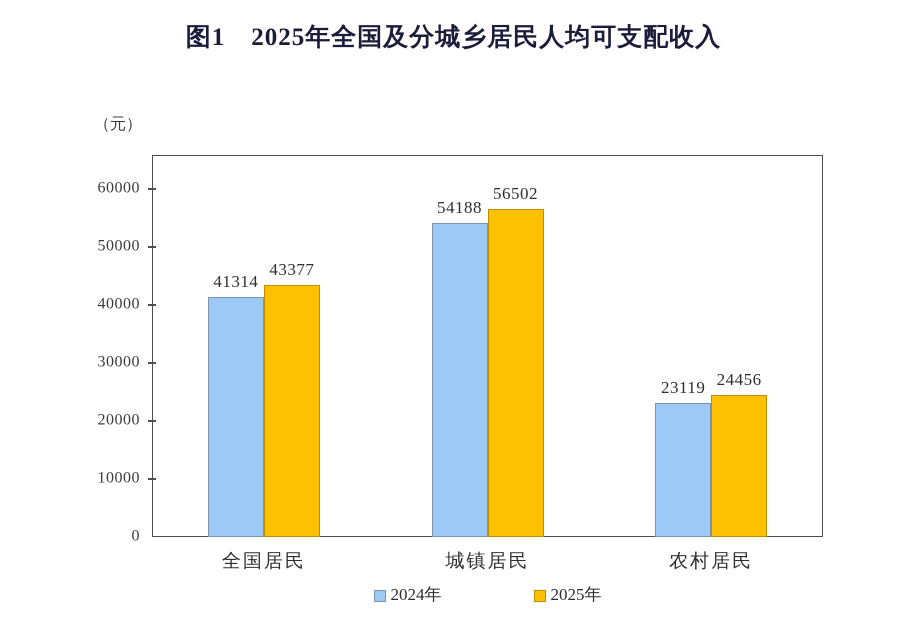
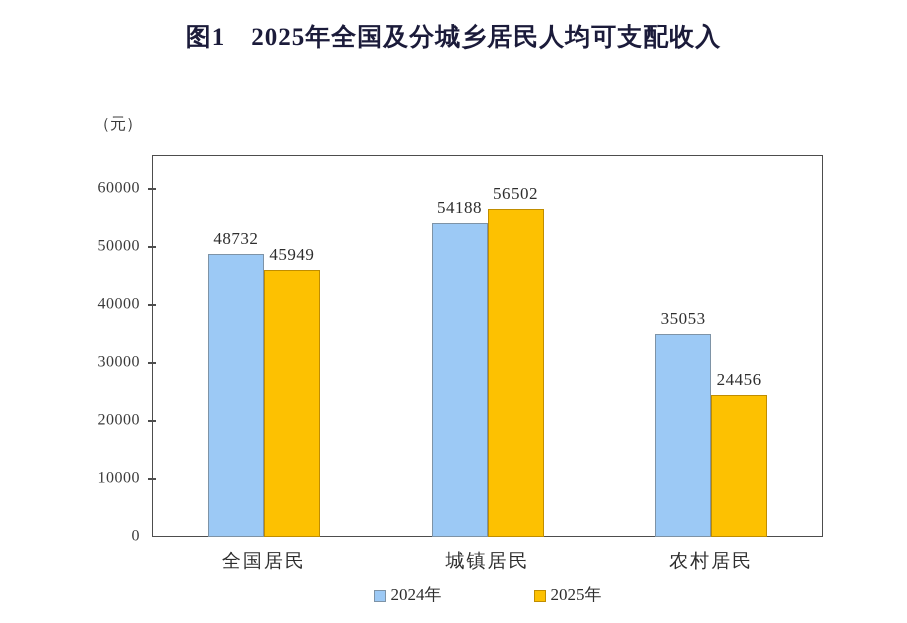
2024年/全国居民: 41314 -> 48732
2025年/全国居民: 43377 -> 45949
2024年/农村居民: 23119 -> 35053
